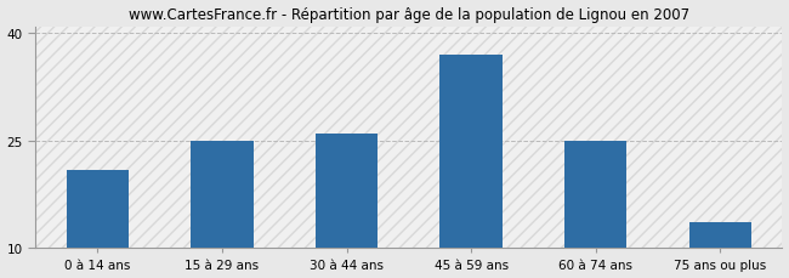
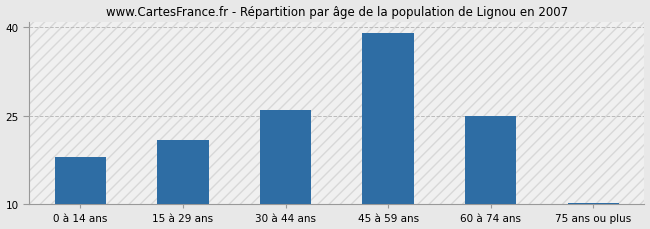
0 à 14 ans: 21.0 -> 18.0
15 à 29 ans: 25.0 -> 21.0
45 à 59 ans: 37.0 -> 39.0
75 ans ou plus: 13.6 -> 10.2
